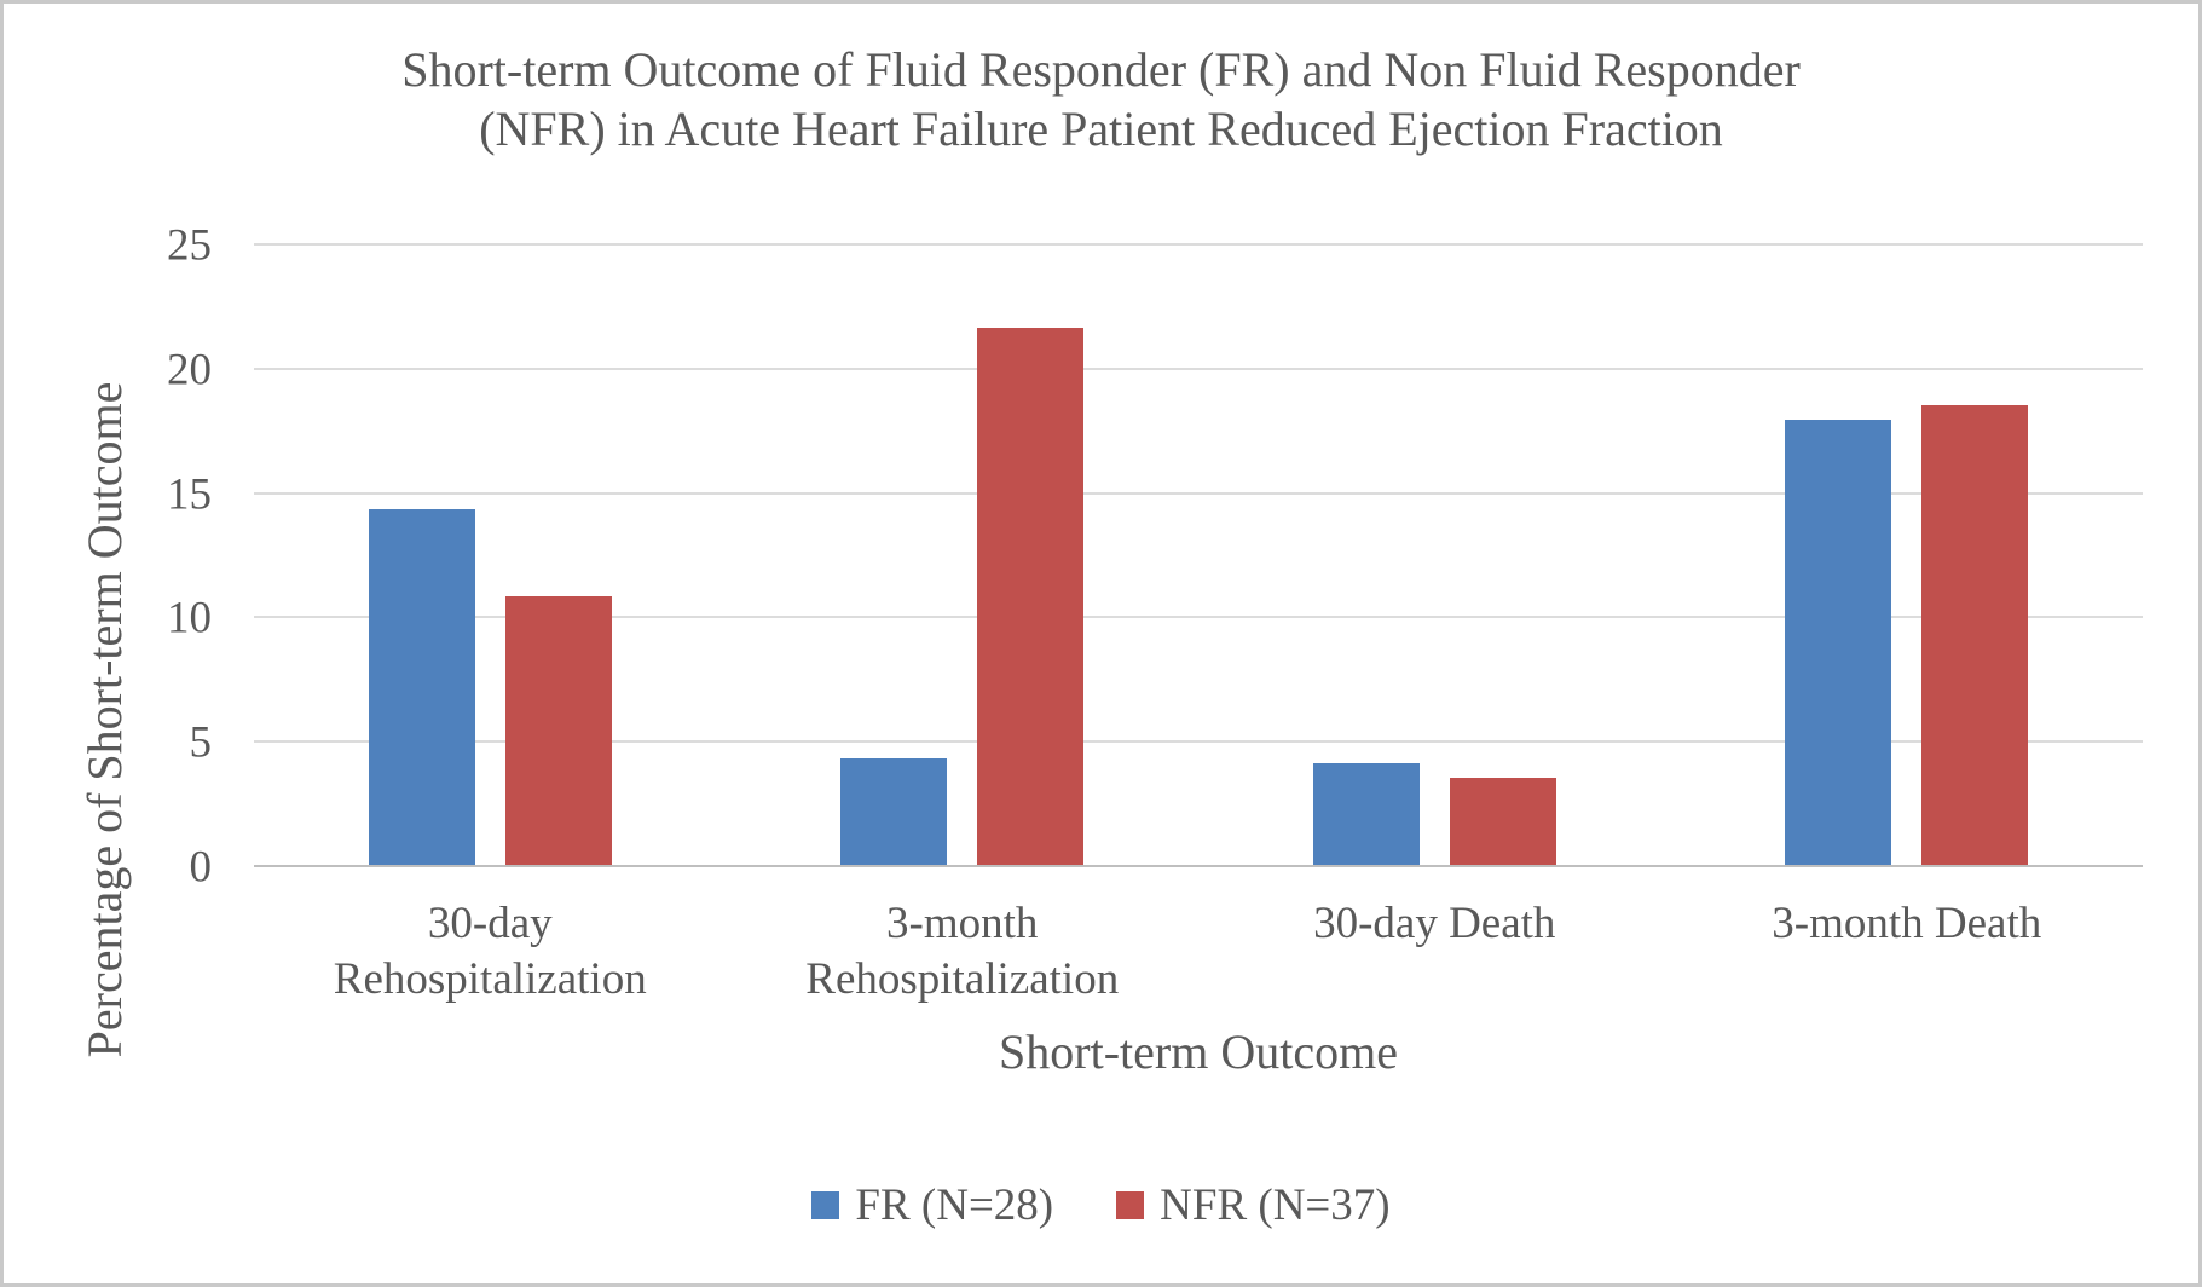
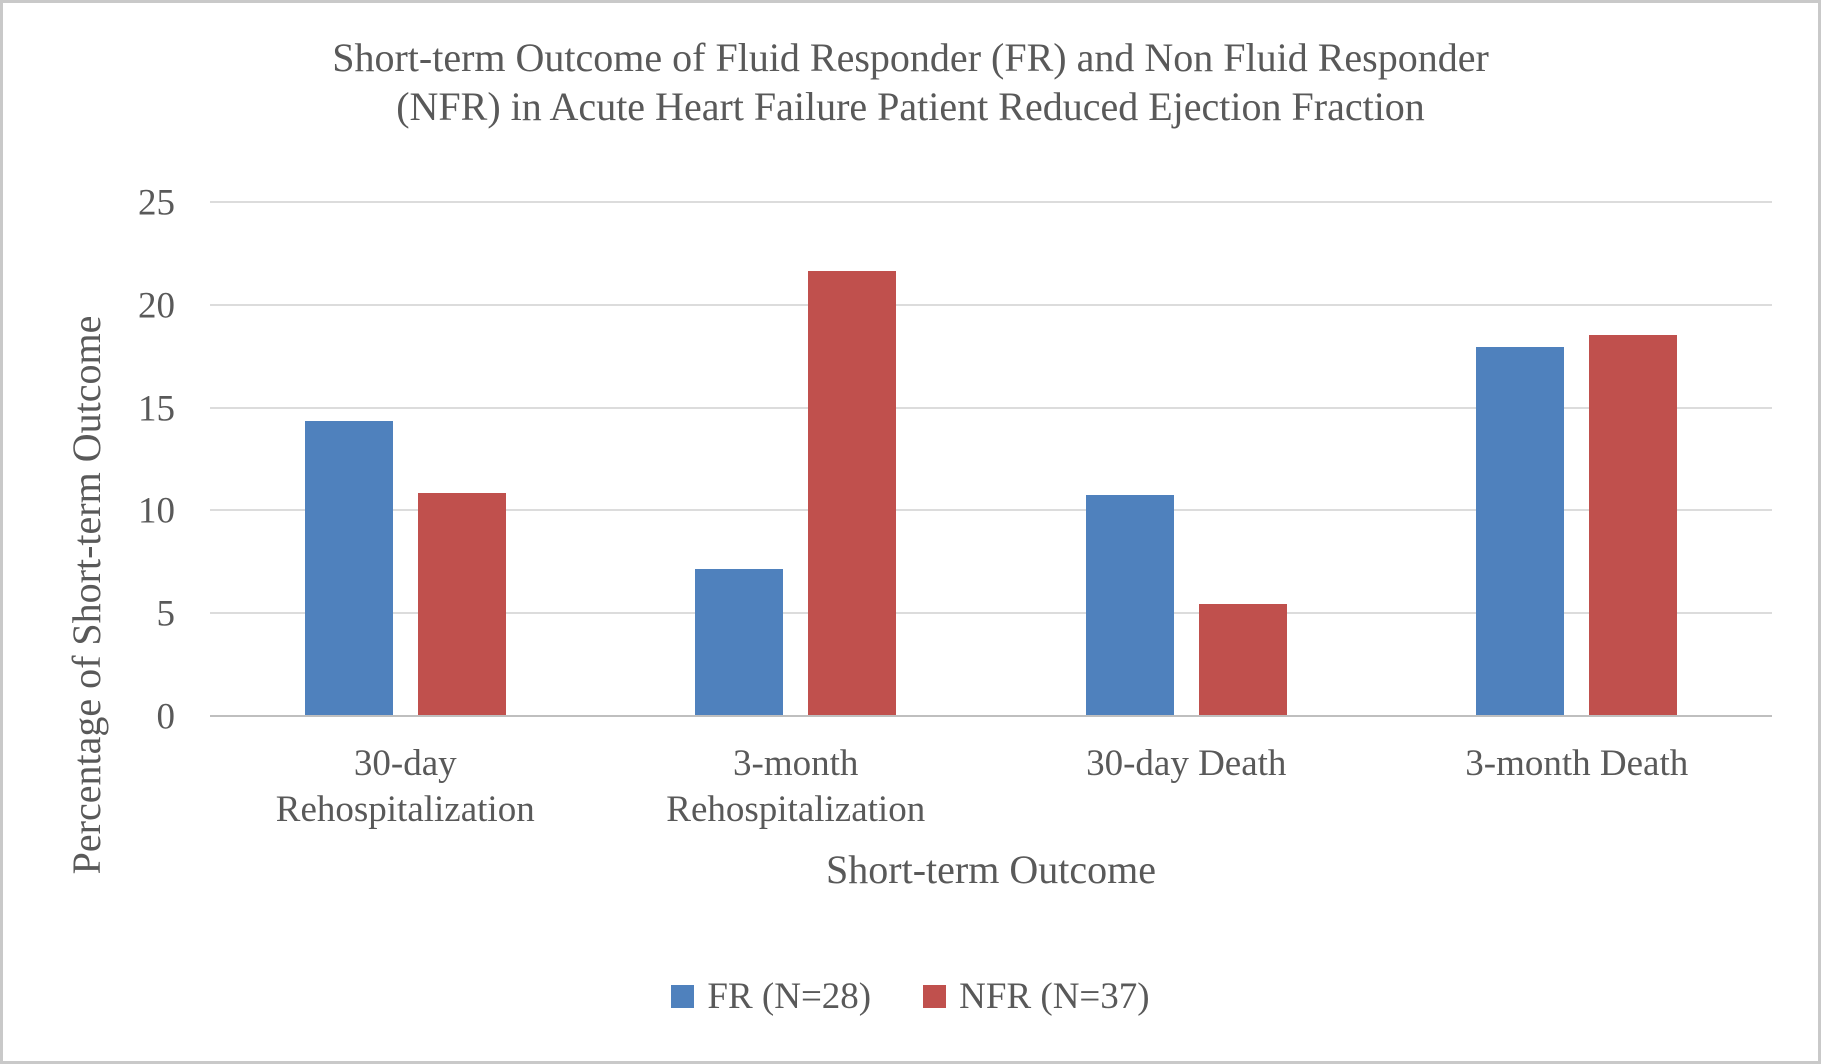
FR (N=28)/3-month Rehospitalization: 4.3 -> 7.1
FR (N=28)/30-day Death: 4.1 -> 10.7
NFR (N=37)/30-day Death: 3.5 -> 5.4
